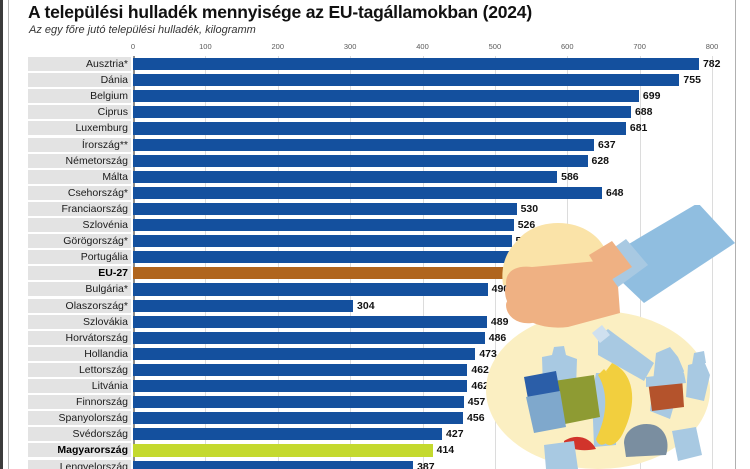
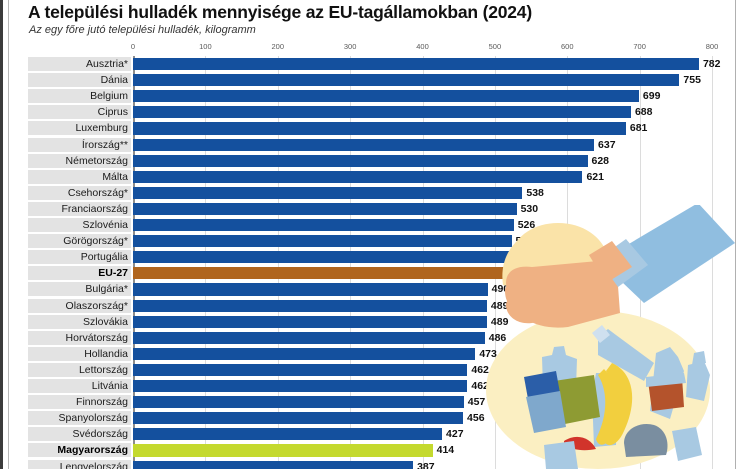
Málta: 586 -> 621
Csehország*: 648 -> 538
Olaszország*: 304 -> 489
